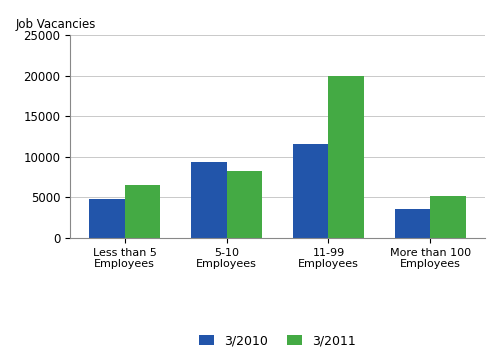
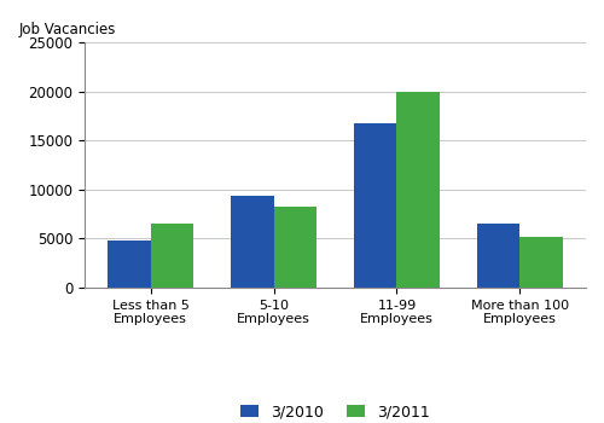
3/2010/11-99 Employees: 11600 -> 16700
3/2010/More than 100 Employees: 3600 -> 6500
